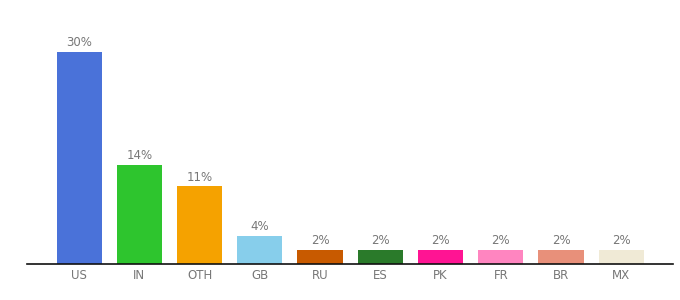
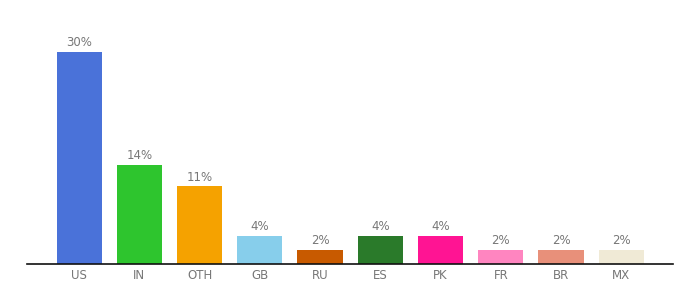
ES: 2% -> 4%
PK: 2% -> 4%
